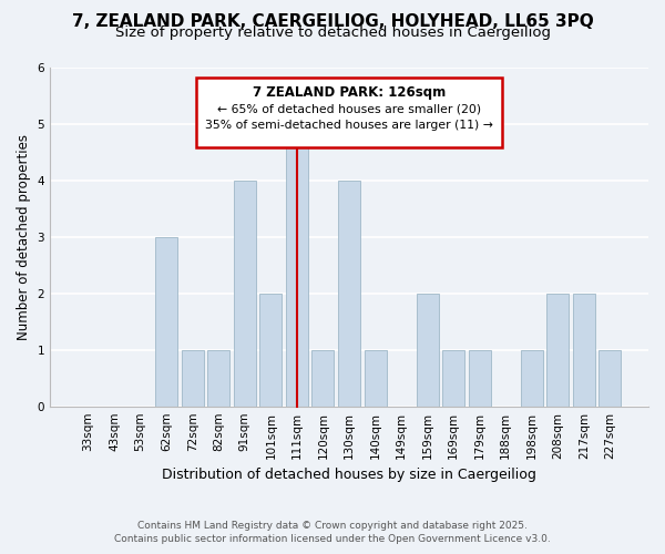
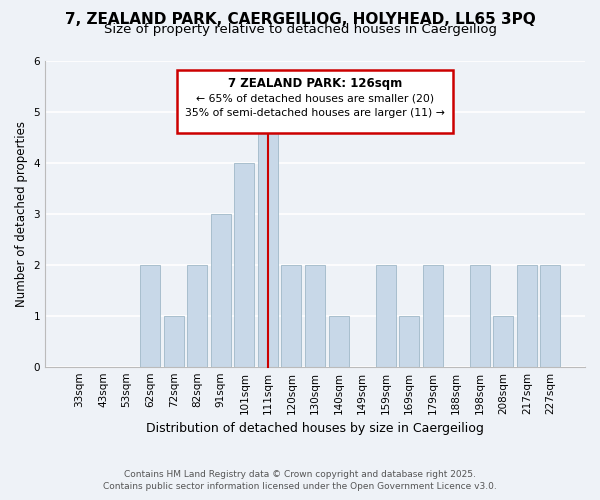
62sqm: 3 -> 2
82sqm: 1 -> 2
91sqm: 4 -> 3
101sqm: 2 -> 4
120sqm: 1 -> 2
130sqm: 4 -> 2
179sqm: 1 -> 2
198sqm: 1 -> 2
208sqm: 2 -> 1
227sqm: 1 -> 2
